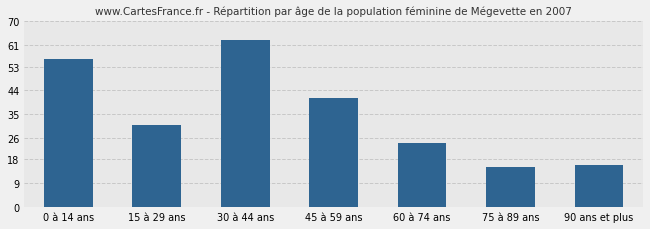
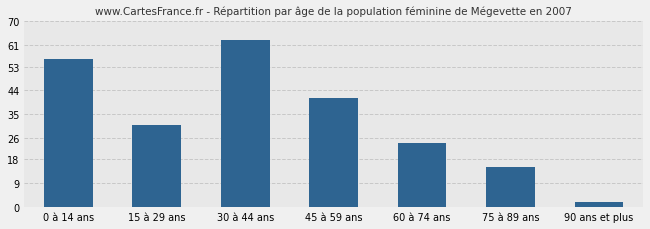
90 ans et plus: 16 -> 2
